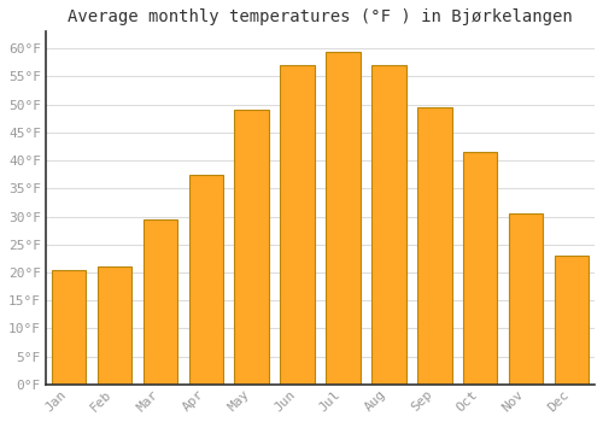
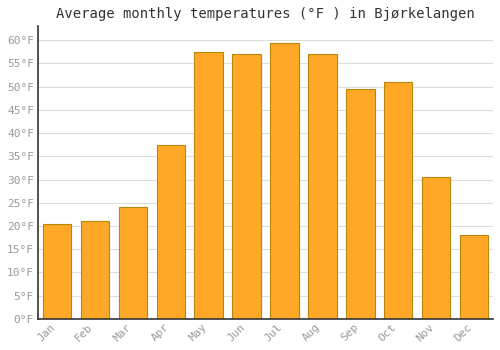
Mar: 29.5°F -> 24.0°F
May: 49.0°F -> 57.5°F
Oct: 41.5°F -> 51.0°F
Dec: 23.0°F -> 18.0°F
